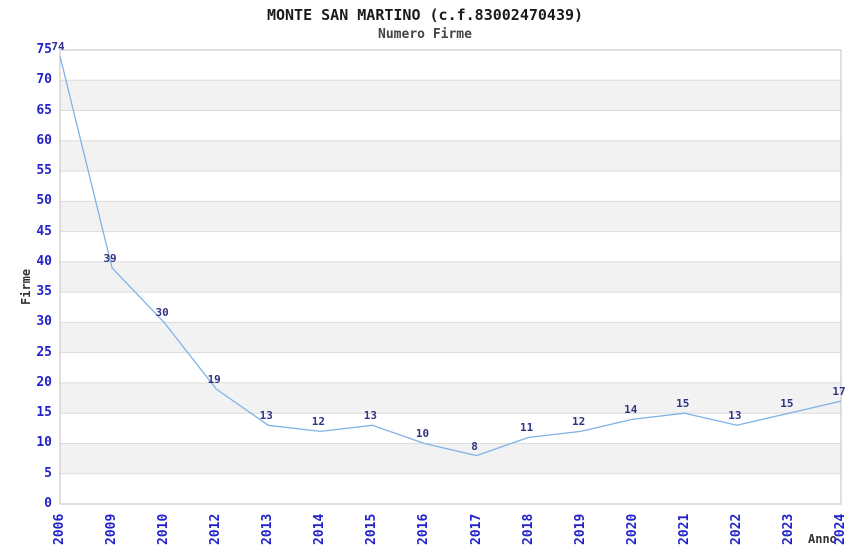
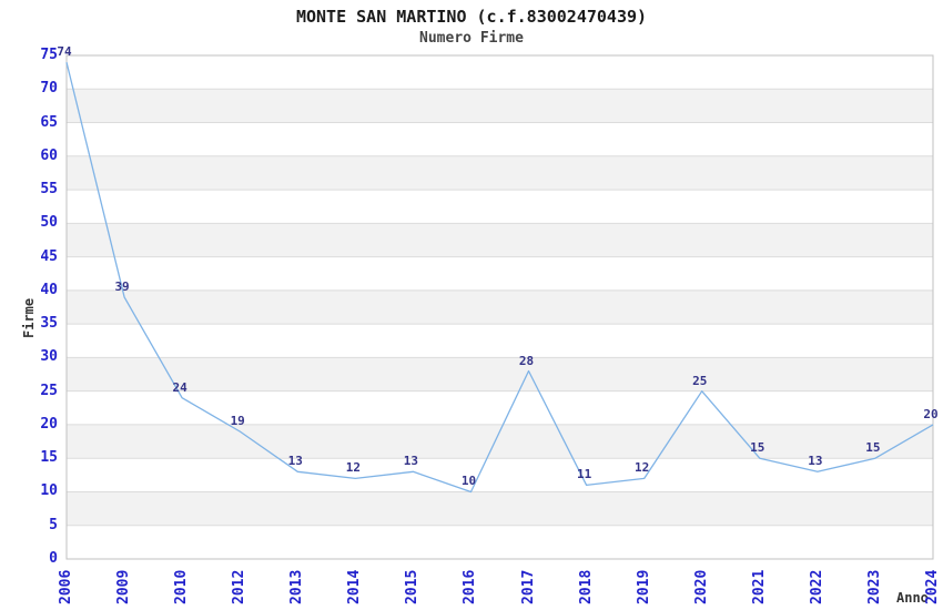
2010: 30 -> 24
2017: 8 -> 28
2020: 14 -> 25
2024: 17 -> 20
